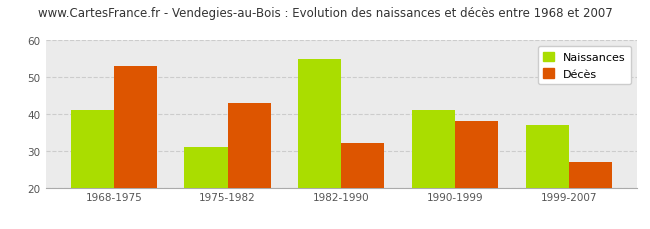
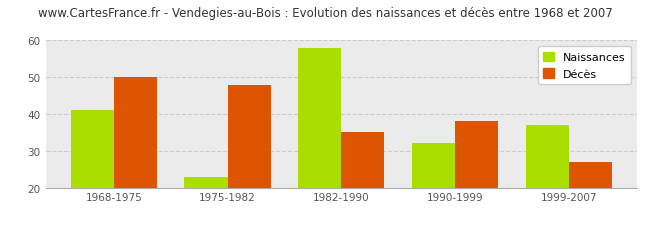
Décès/1968-1975: 53 -> 50
Naissances/1975-1982: 31 -> 23
Décès/1975-1982: 43 -> 48
Naissances/1982-1990: 55 -> 58
Décès/1982-1990: 32 -> 35
Naissances/1990-1999: 41 -> 32
